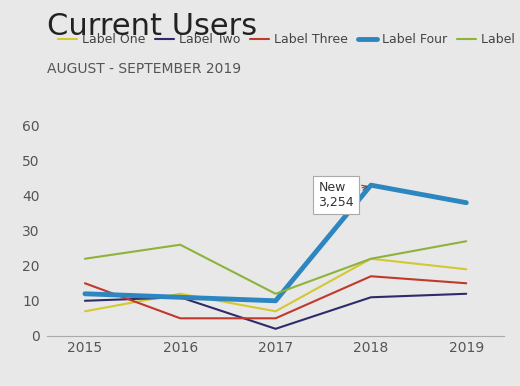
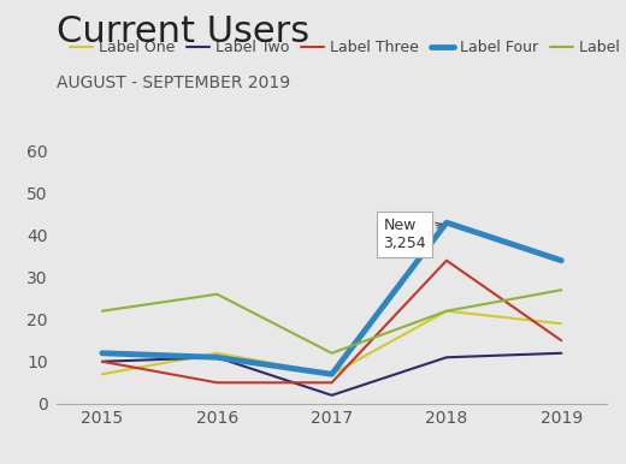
Label Three/2015: 15 -> 10
Label Four/2017: 10 -> 7
Label Three/2018: 17 -> 34
Label Four/2019: 38 -> 34
